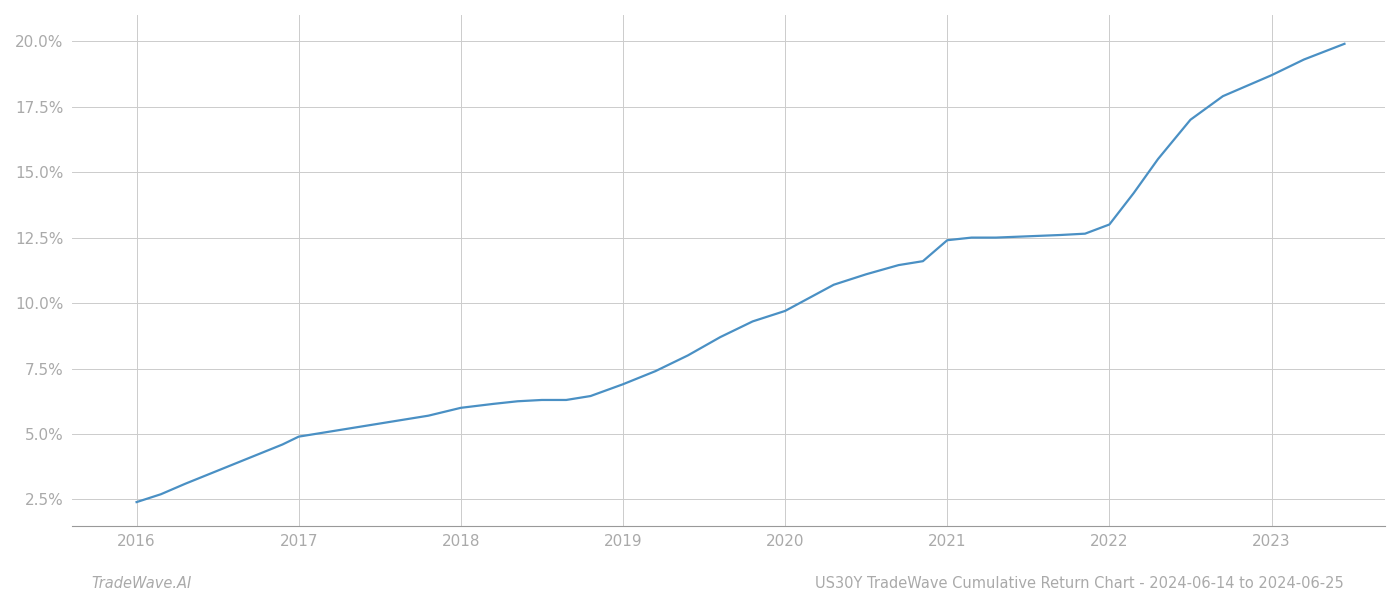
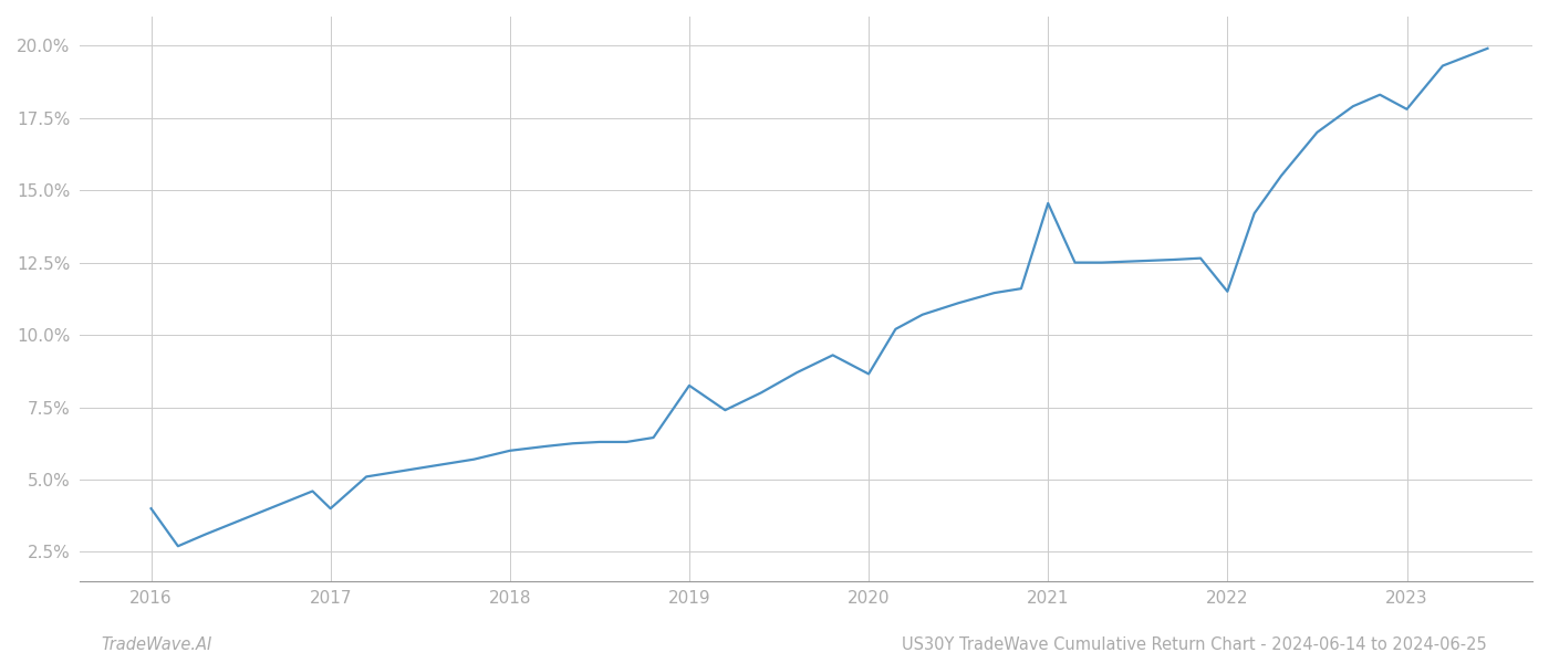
2016: 2.40% -> 4.00%
2017: 4.90% -> 4.00%
2019: 6.90% -> 8.25%
2020: 9.70% -> 8.65%
2021: 12.40% -> 14.55%
2022: 13.00% -> 11.50%
2023: 18.70% -> 17.80%
